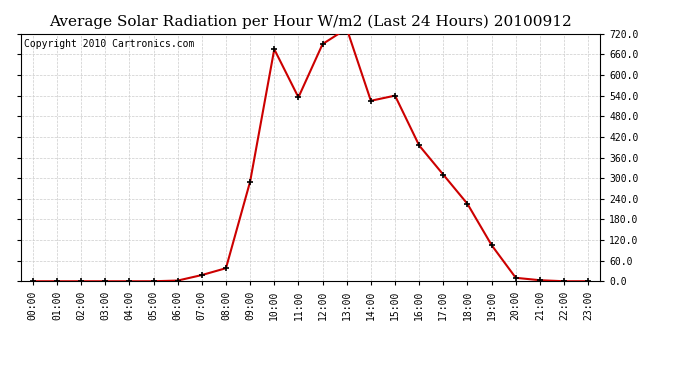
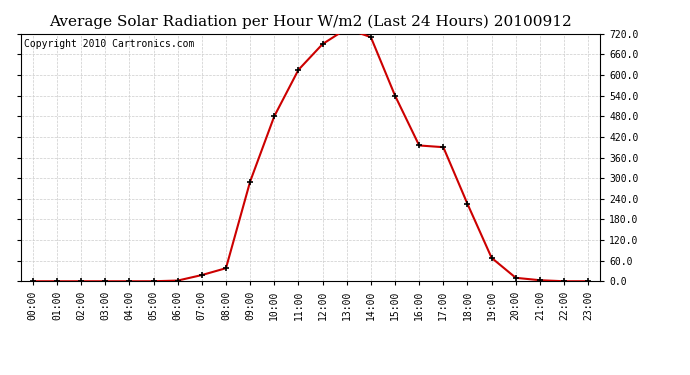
10:00: 675 -> 480
11:00: 535 -> 615
14:00: 525 -> 710
17:00: 310 -> 390
19:00: 105 -> 68
